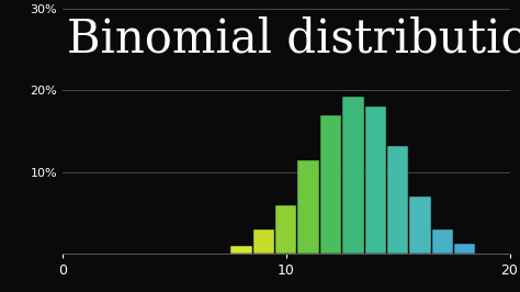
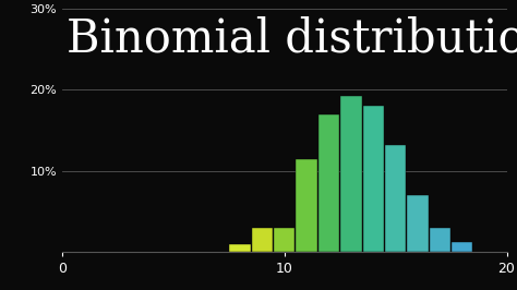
10: 6.0% -> 3.0%
